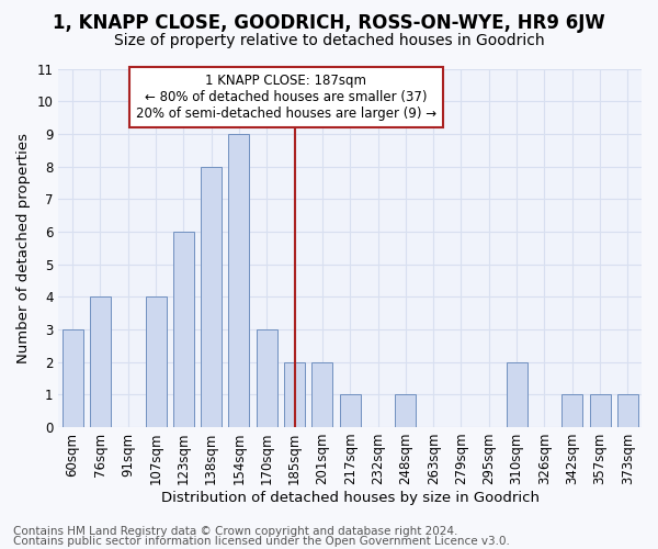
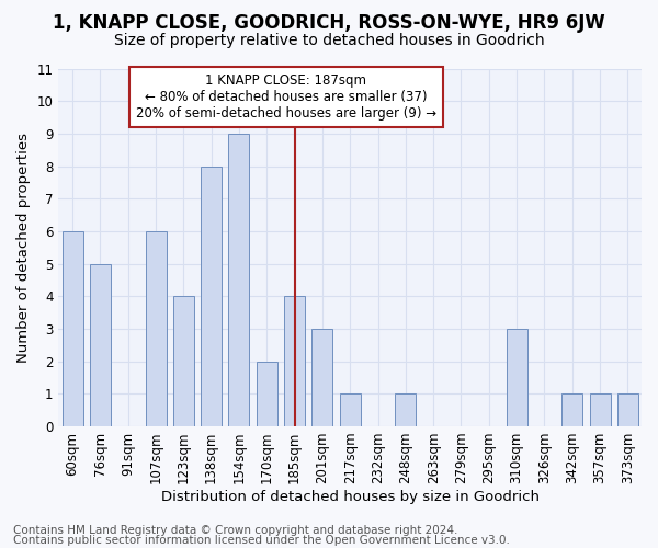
60sqm: 3 -> 6
76sqm: 4 -> 5
107sqm: 4 -> 6
123sqm: 6 -> 4
170sqm: 3 -> 2
185sqm: 2 -> 4
201sqm: 2 -> 3
310sqm: 2 -> 3
